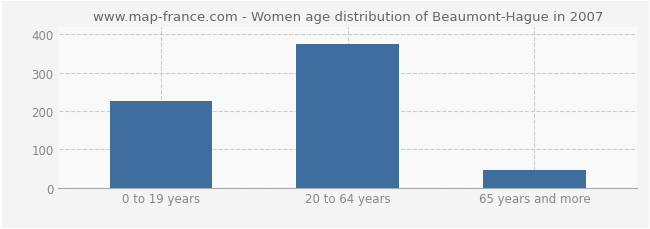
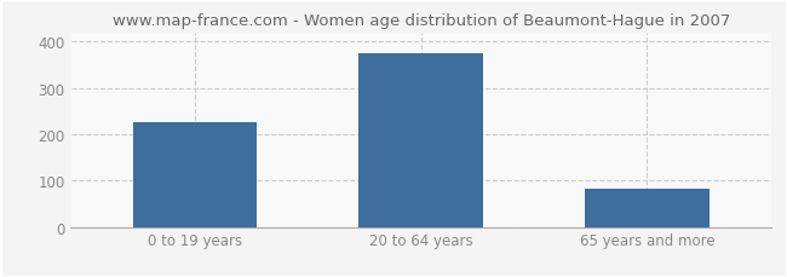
65 years and more: 45 -> 82
